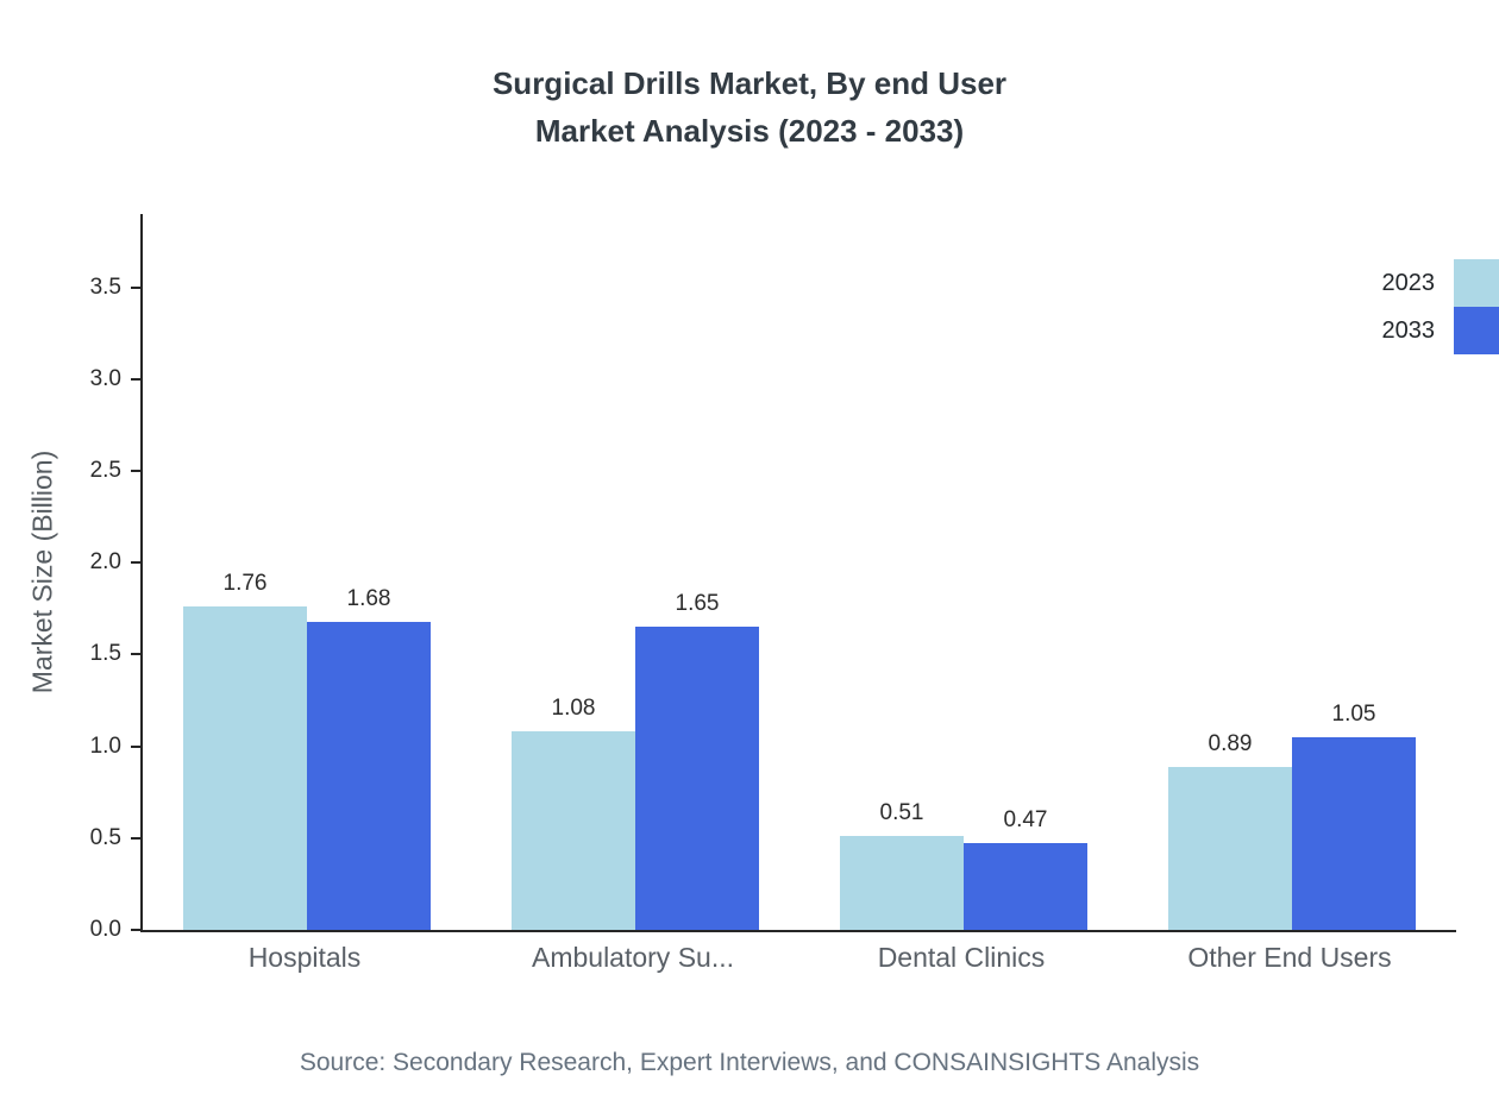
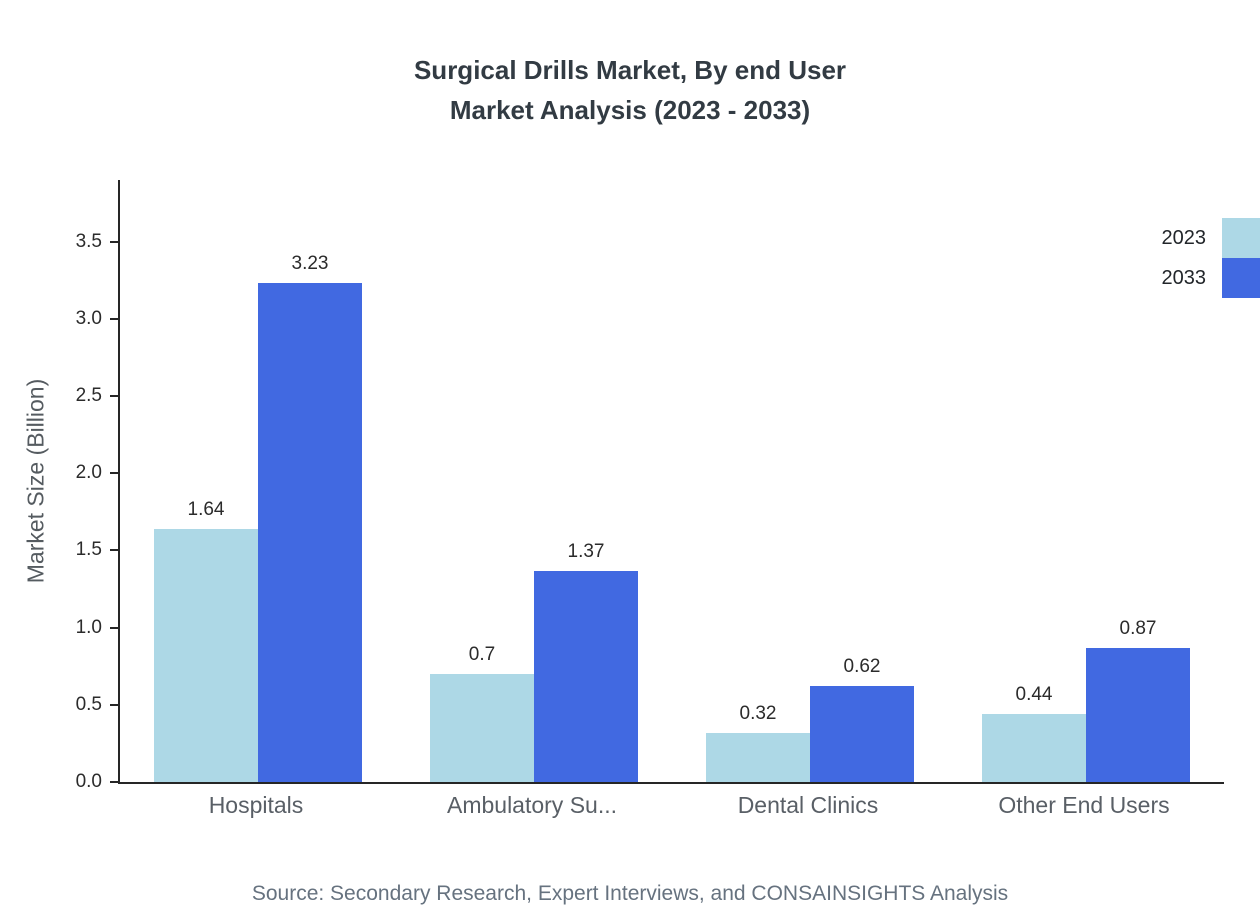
2023/Hospitals: 1.76 -> 1.64
2033/Hospitals: 1.68 -> 3.23
2023/Ambulatory Su...: 1.08 -> 0.7
2033/Ambulatory Su...: 1.65 -> 1.37
2023/Dental Clinics: 0.51 -> 0.32
2033/Dental Clinics: 0.47 -> 0.62
2023/Other End Users: 0.89 -> 0.44
2033/Other End Users: 1.05 -> 0.87
